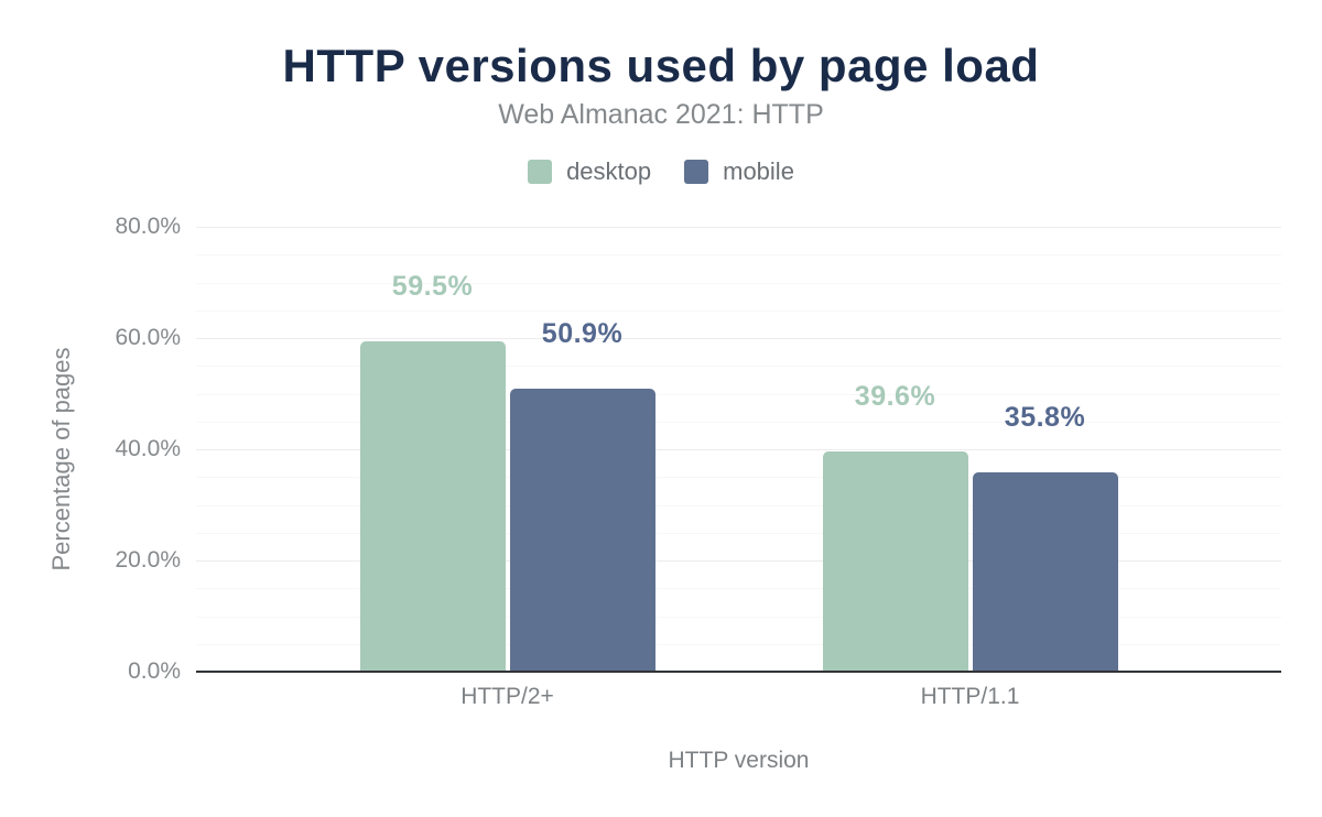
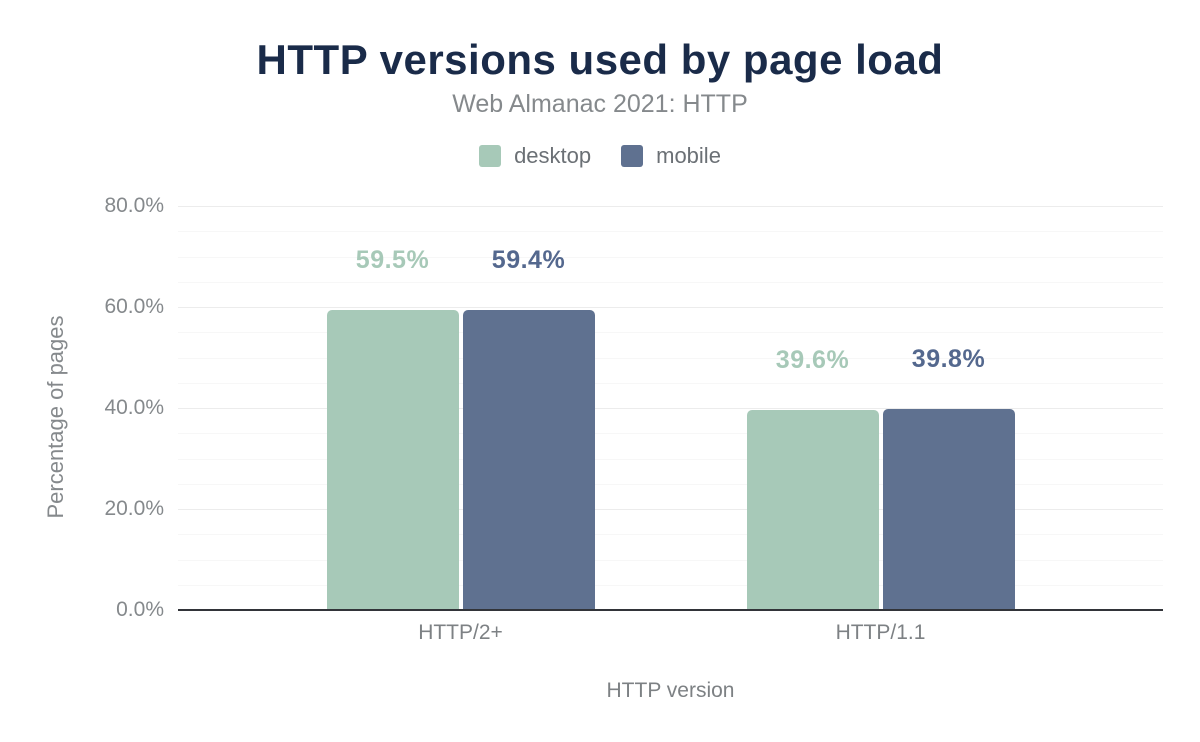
mobile/HTTP/2+: 50.9% -> 59.4%
mobile/HTTP/1.1: 35.8% -> 39.8%
